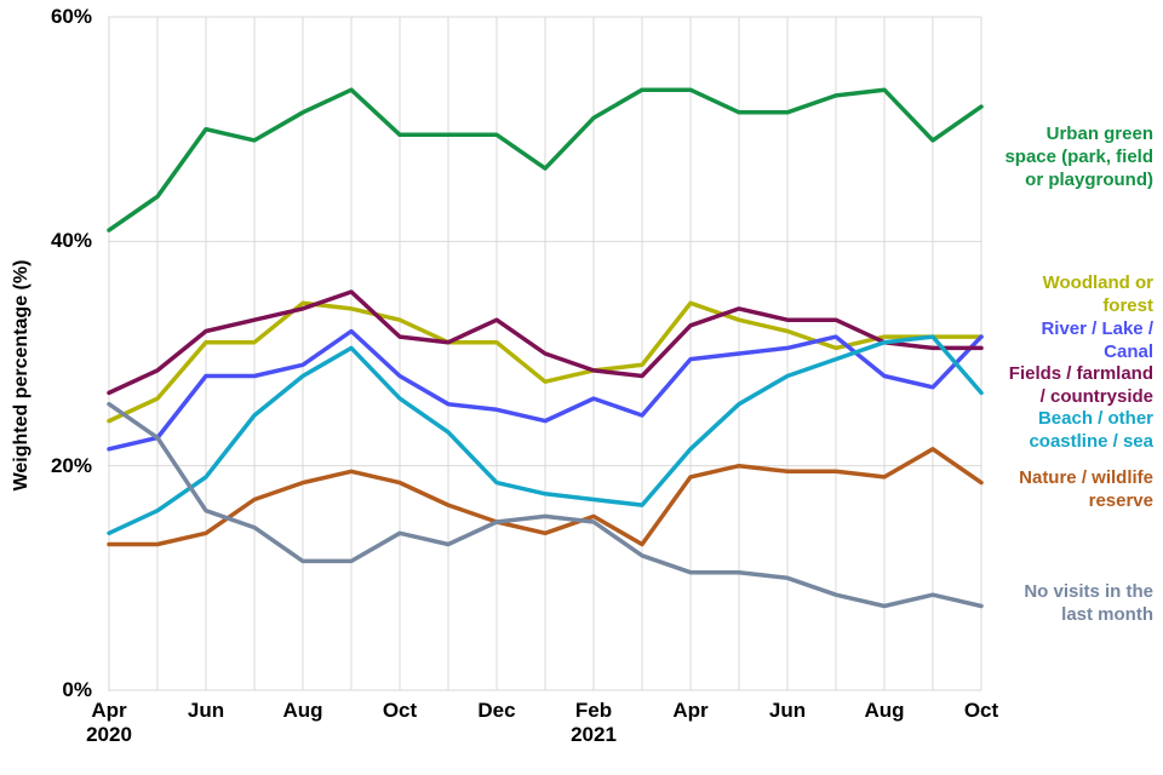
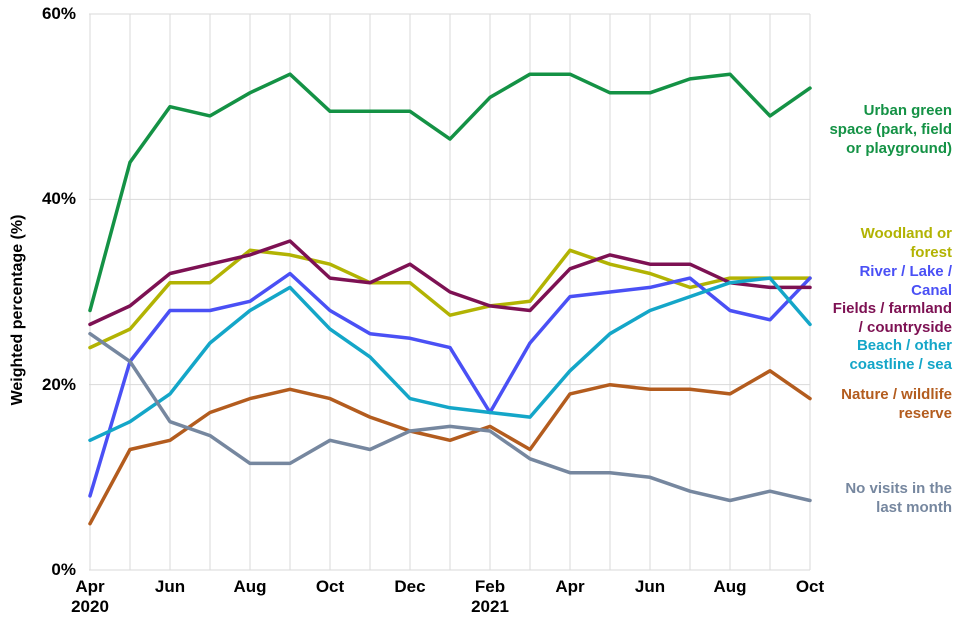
Urban green space (park, field or playground)/Apr 2020: 41% -> 28%
River / Lake / Canal/Apr 2020: 22% -> 8%
Nature / wildlife reserve/Apr 2020: 13% -> 5%
River / Lake / Canal/Feb 2021: 26% -> 17%
